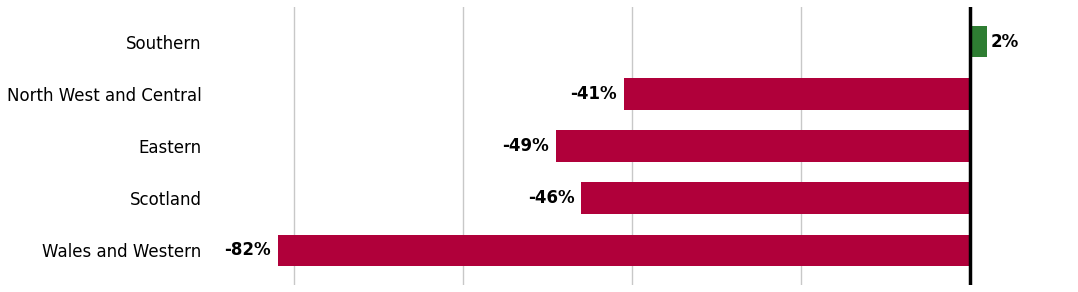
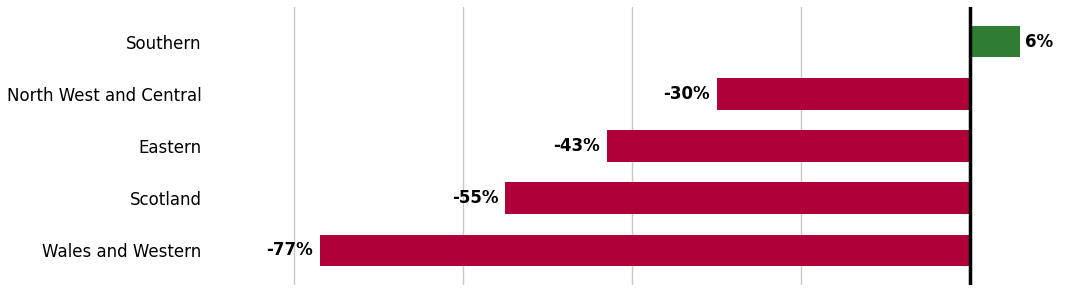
Southern: 2% -> 6%
North West and Central: -41% -> -30%
Eastern: -49% -> -43%
Scotland: -46% -> -55%
Wales and Western: -82% -> -77%
